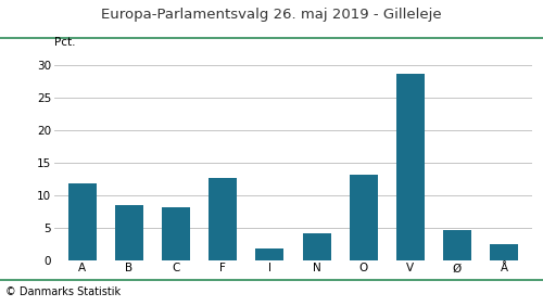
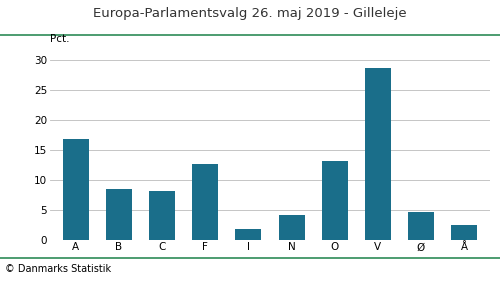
A: 11.8 -> 16.8
